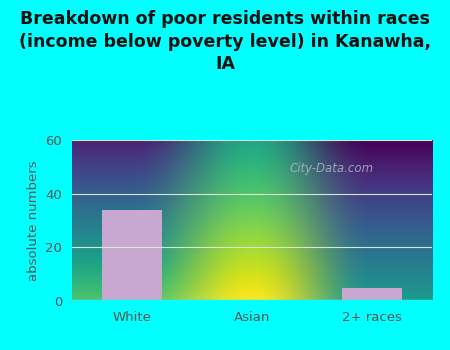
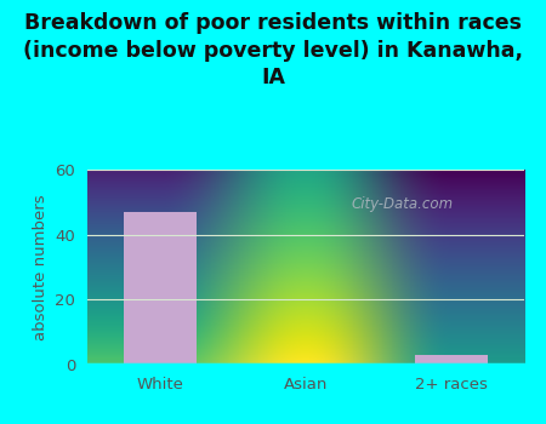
White: 34 -> 47
2+ races: 5 -> 3
